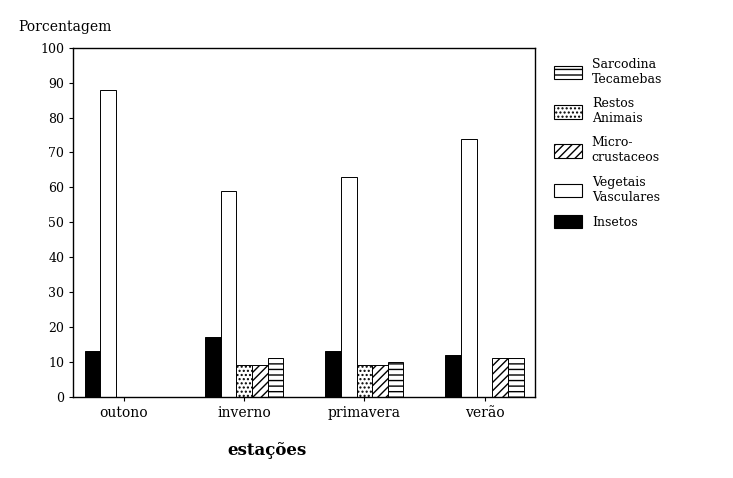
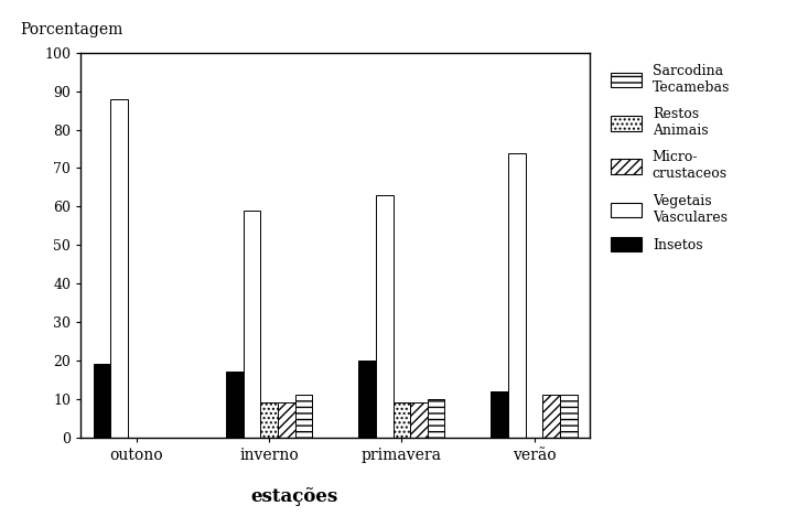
Insetos/outono: 13 -> 19
Insetos/primavera: 13 -> 20
